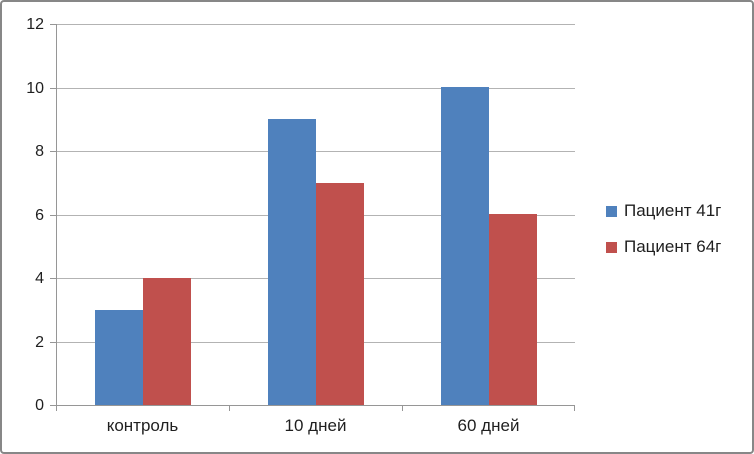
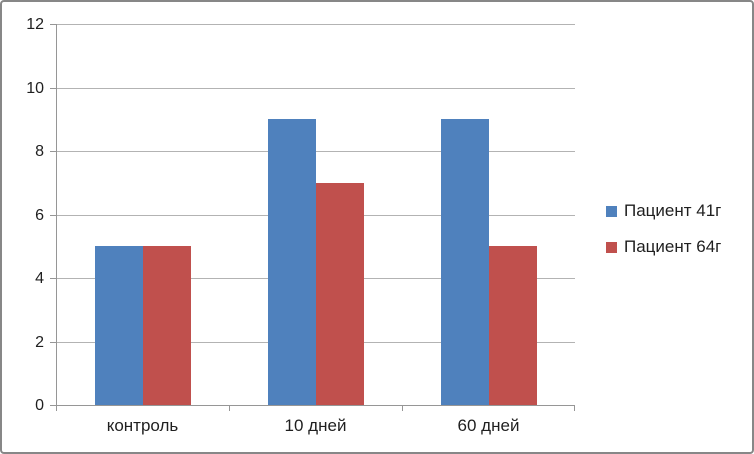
Пациент 41г/контроль: 3 -> 5
Пациент 64г/контроль: 4 -> 5
Пациент 41г/60 дней: 10 -> 9
Пациент 64г/60 дней: 6 -> 5
